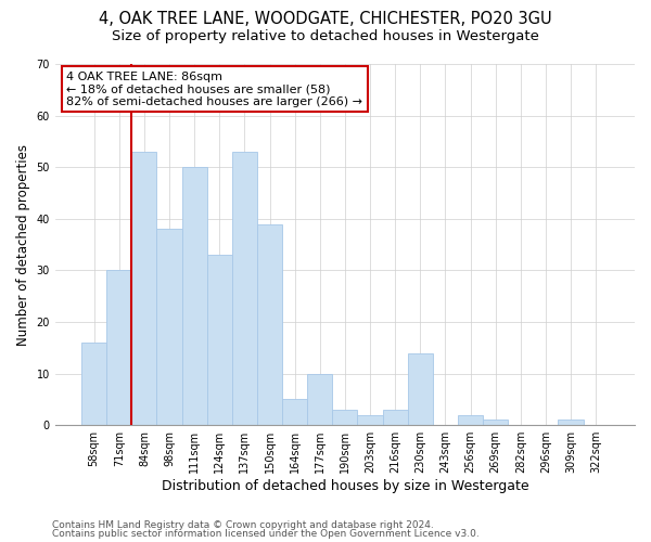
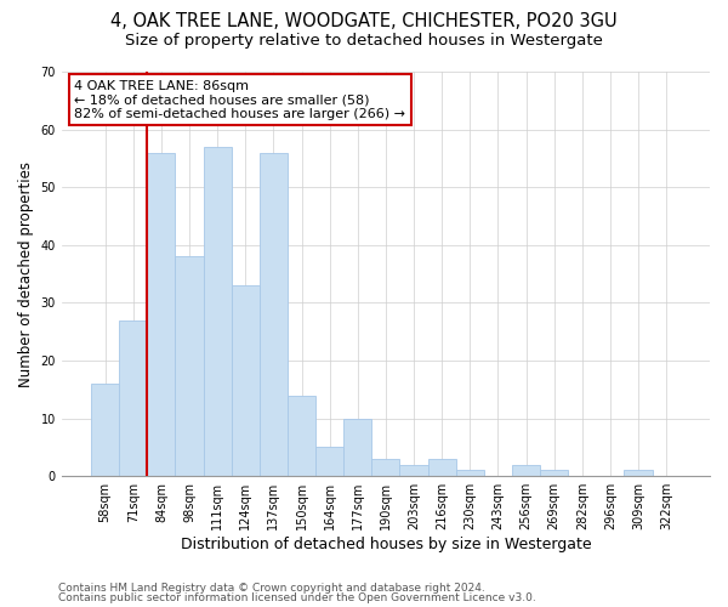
71sqm: 30 -> 27
84sqm: 53 -> 56
111sqm: 50 -> 57
137sqm: 53 -> 56
150sqm: 39 -> 14
230sqm: 14 -> 1
